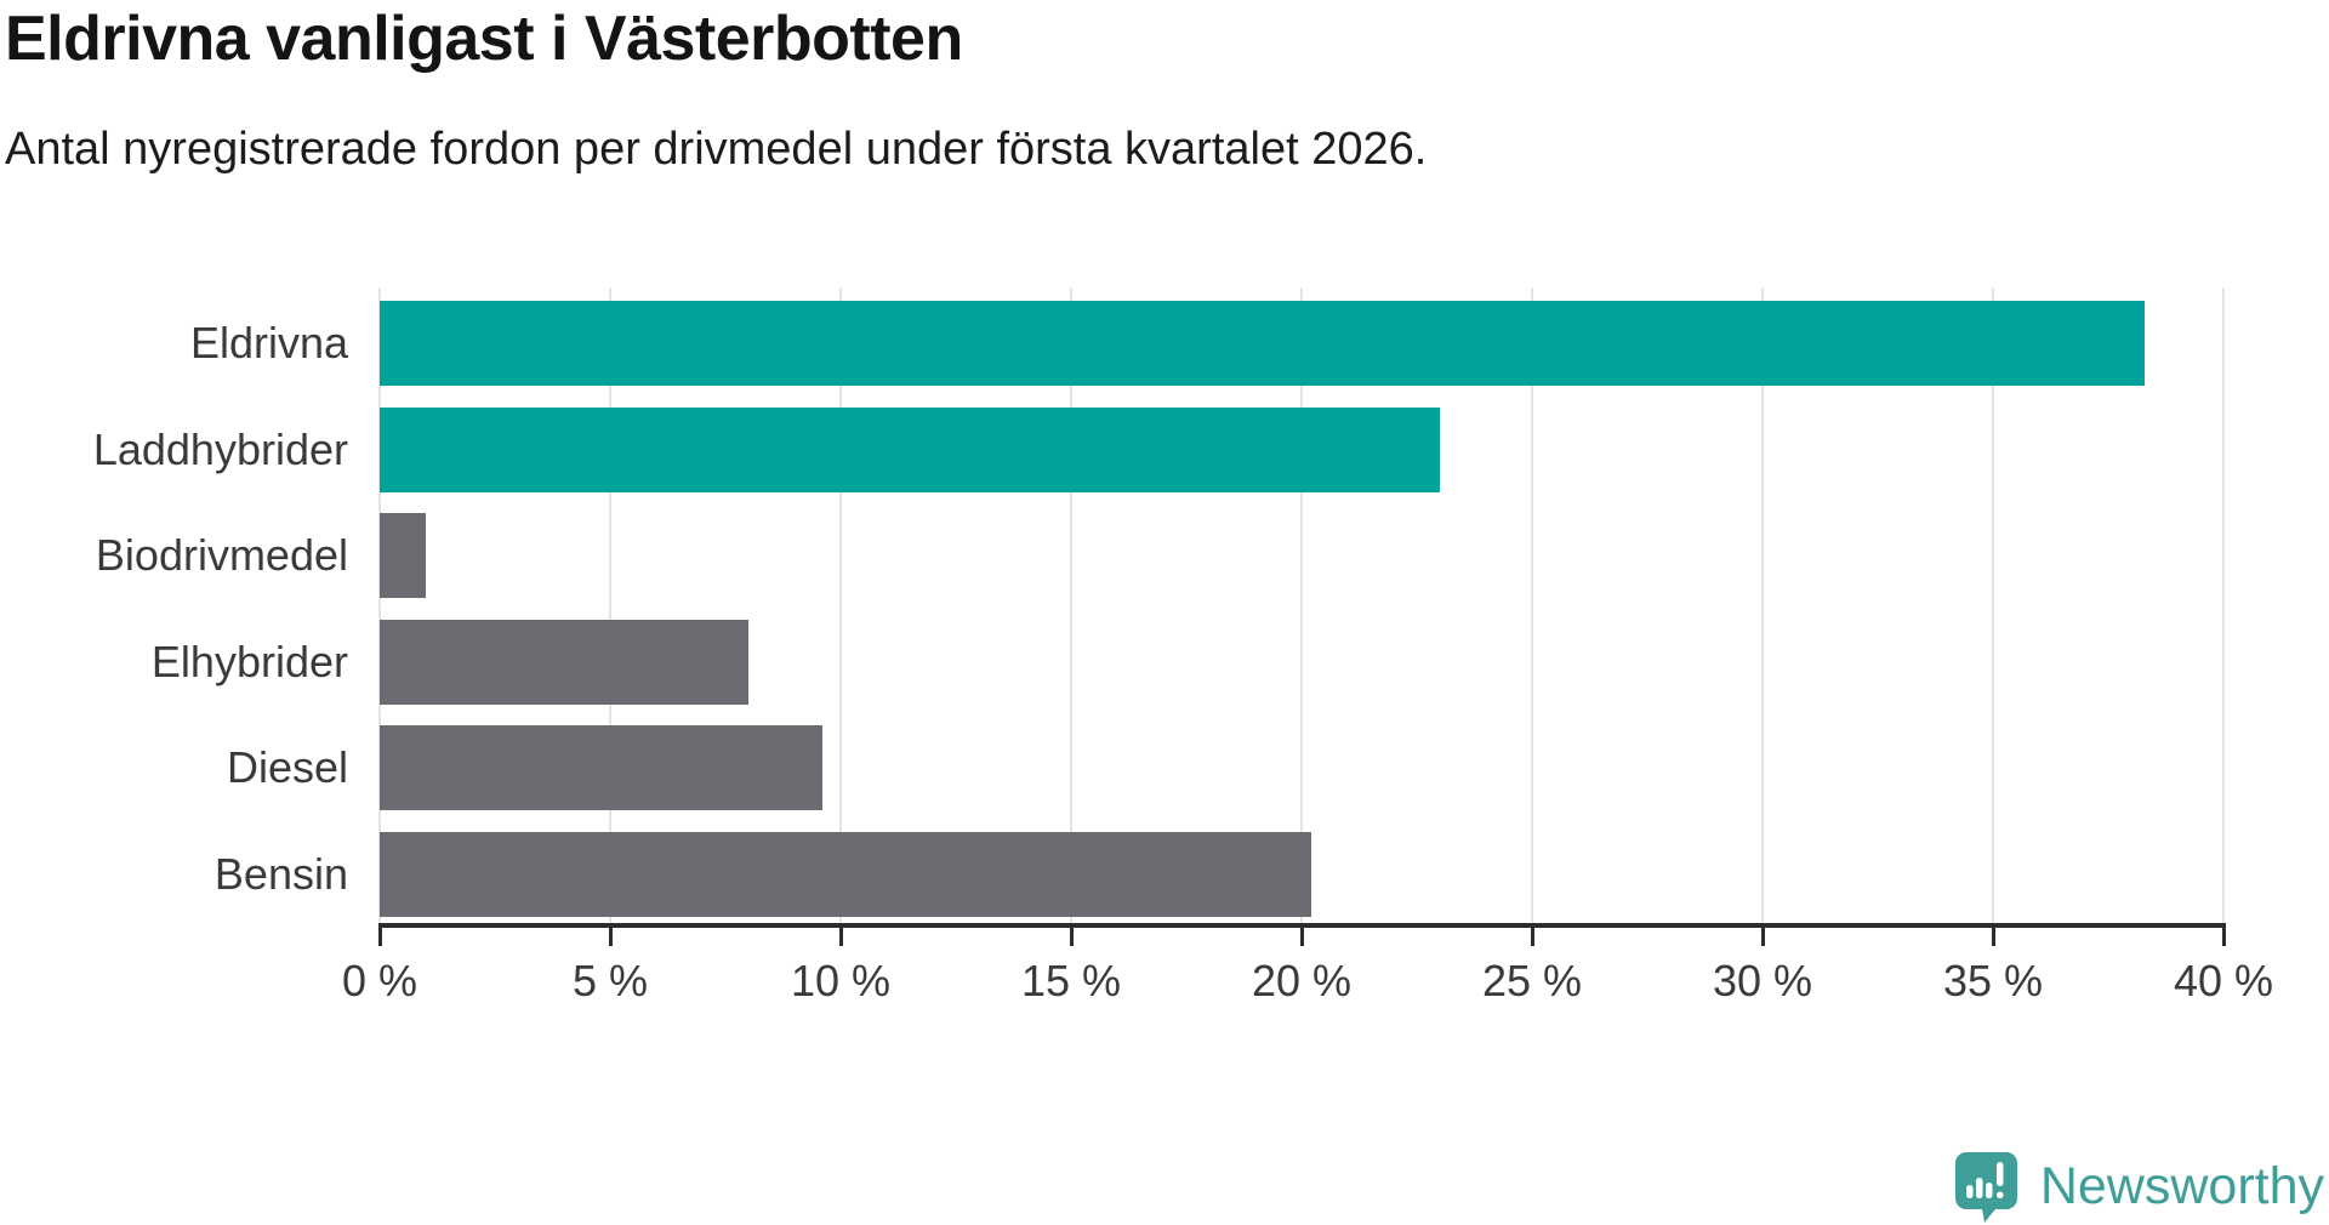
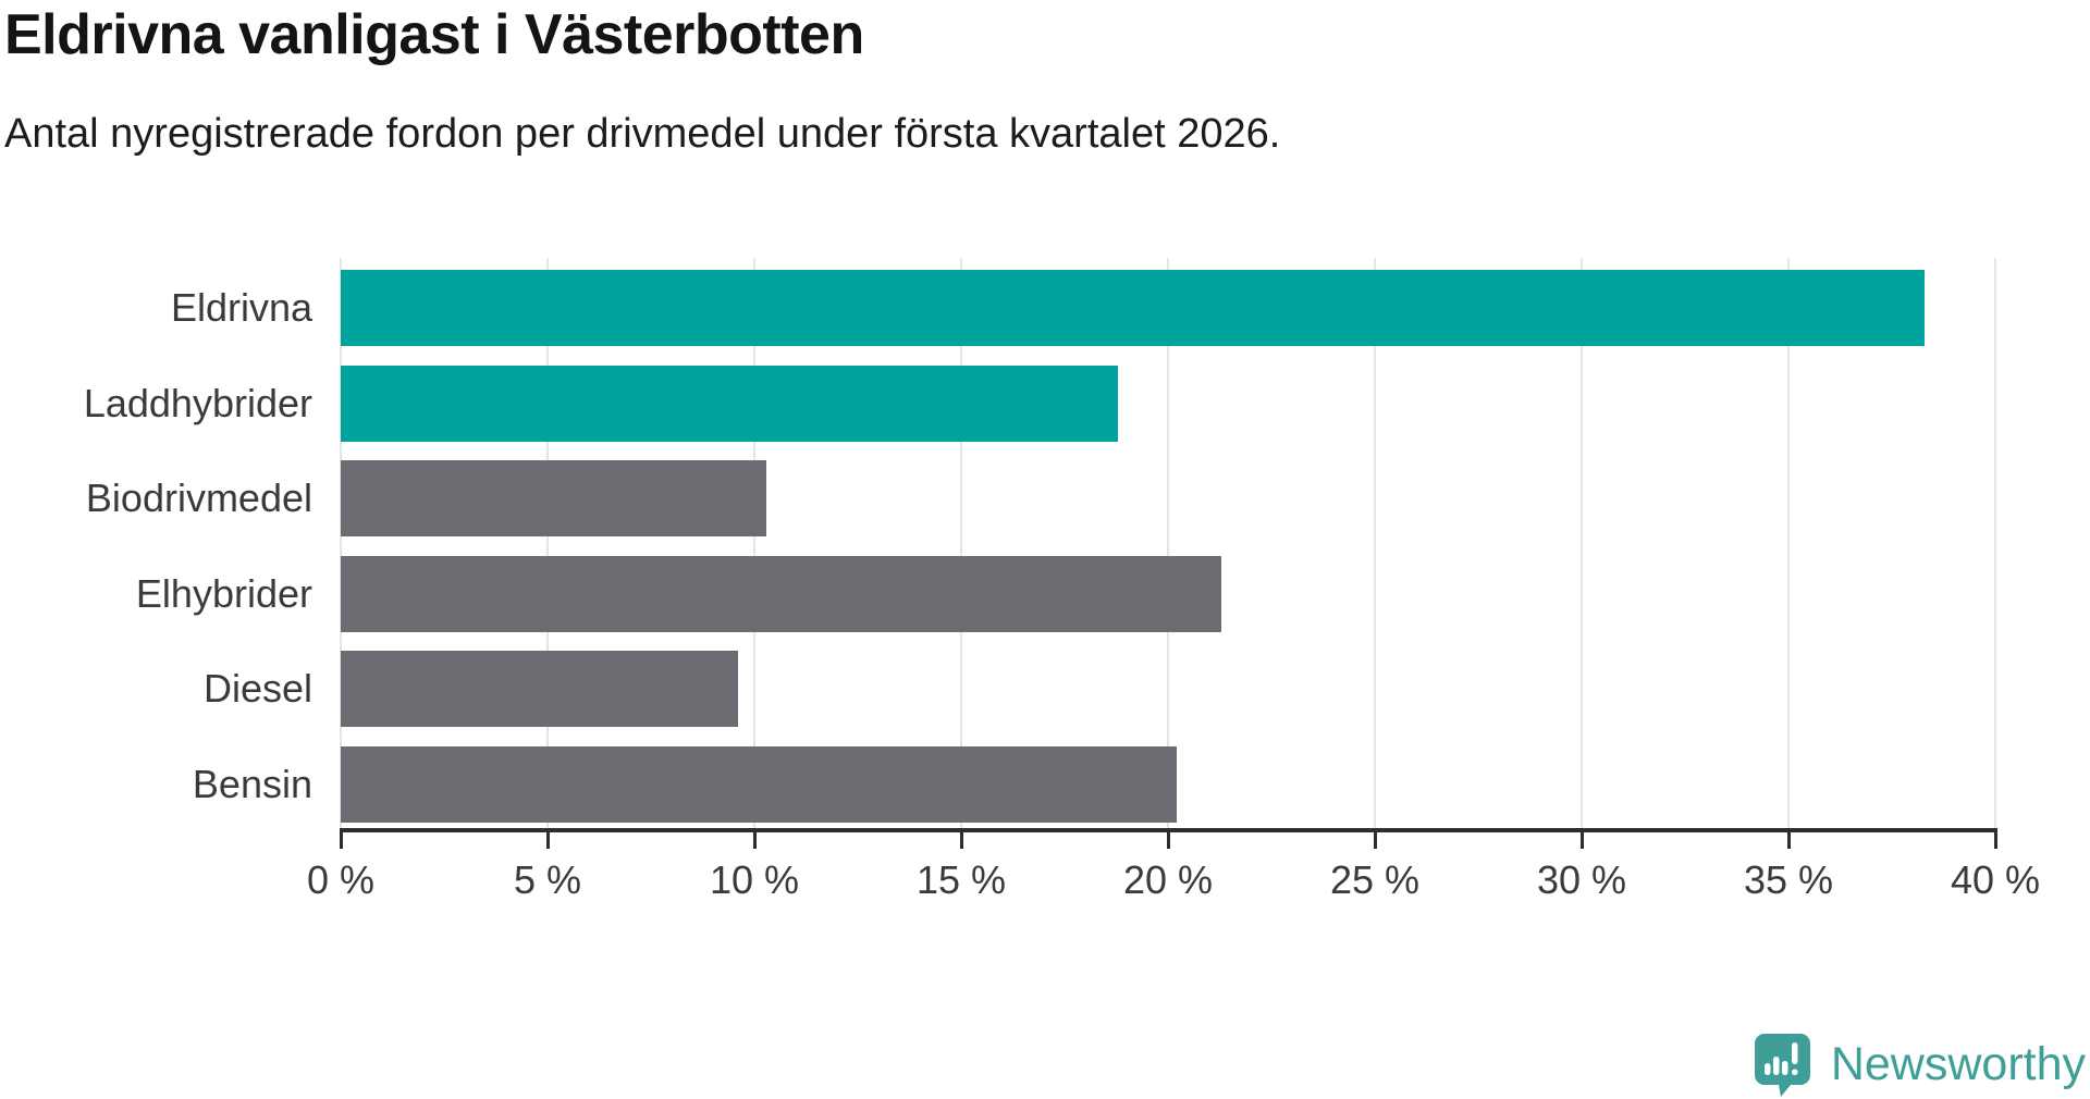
Laddhybrider: 23.0% -> 18.8%
Biodrivmedel: 1.0% -> 10.3%
Elhybrider: 8.0% -> 21.3%
